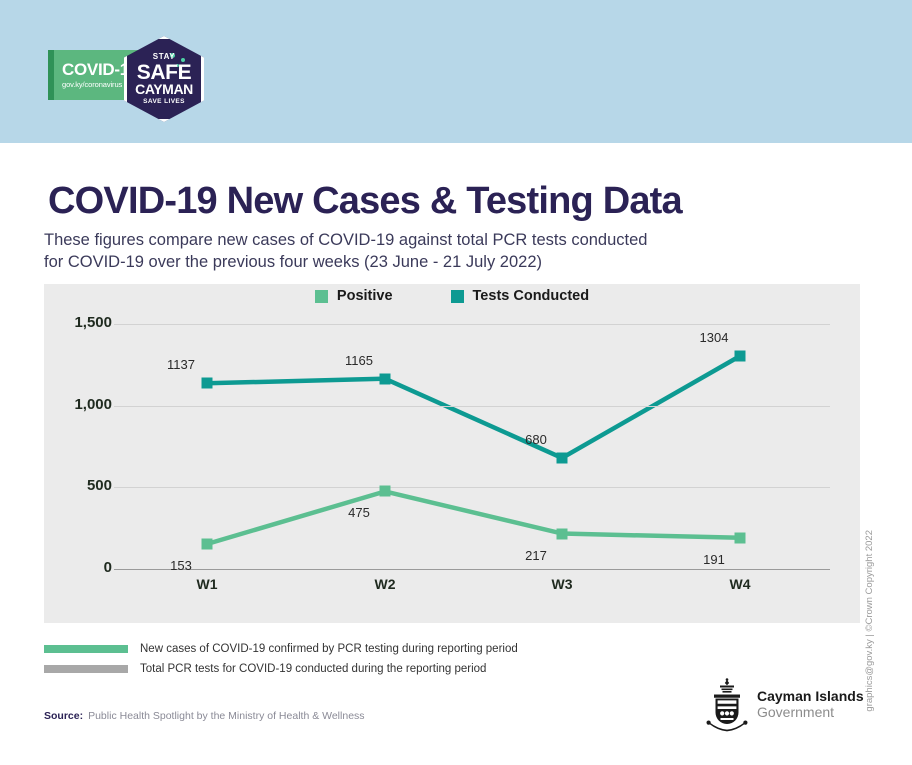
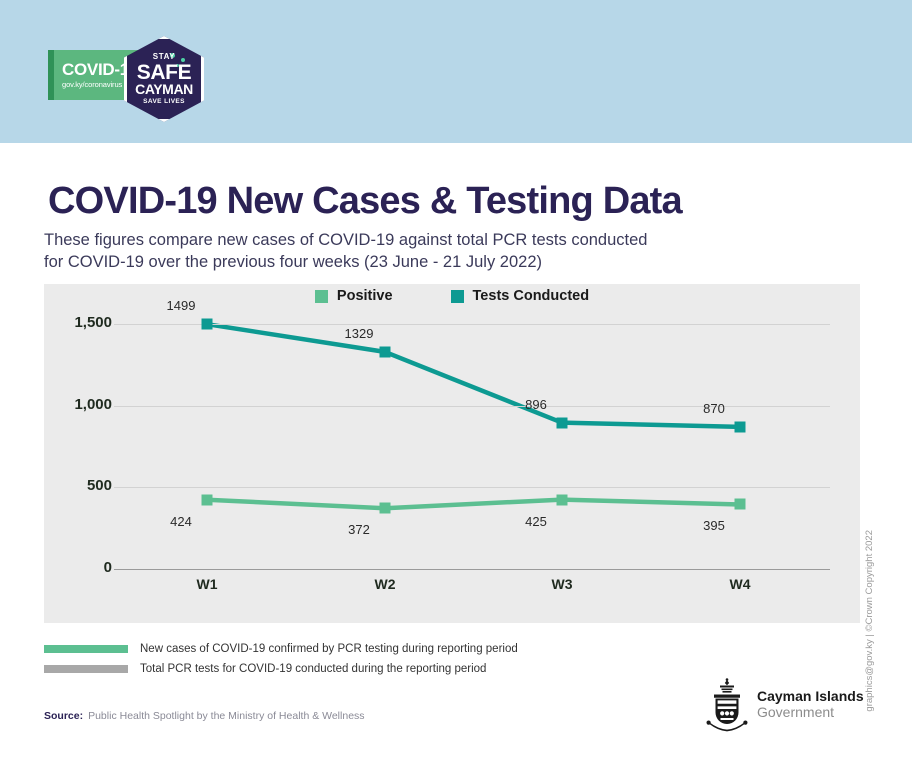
Positive/W1: 153 -> 424
Tests Conducted/W1: 1137 -> 1499
Positive/W2: 475 -> 372
Tests Conducted/W2: 1165 -> 1329
Positive/W3: 217 -> 425
Tests Conducted/W3: 680 -> 896
Positive/W4: 191 -> 395
Tests Conducted/W4: 1304 -> 870
